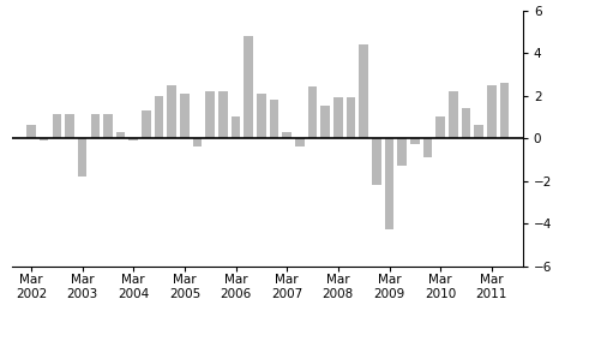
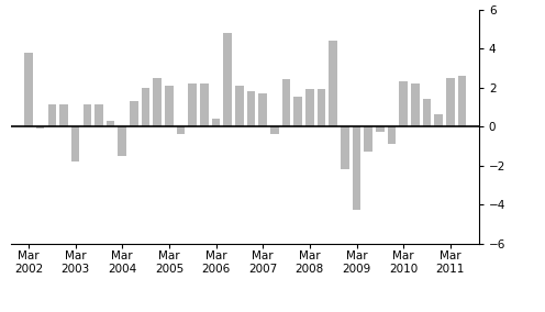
Mar 2002: 0.6 -> 3.8
Mar 2004: -0.1 -> -1.5
Mar 2006: 1.0 -> 0.4
Mar 2007: 0.3 -> 1.7
Mar 2010: 1.0 -> 2.3
